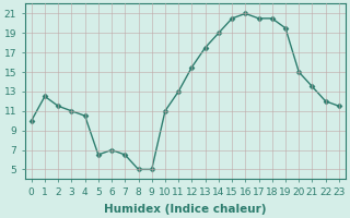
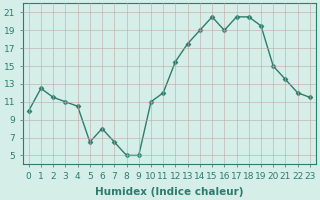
6: 7.0 -> 8.0
11: 13.0 -> 12.0
16: 21.0 -> 19.0
